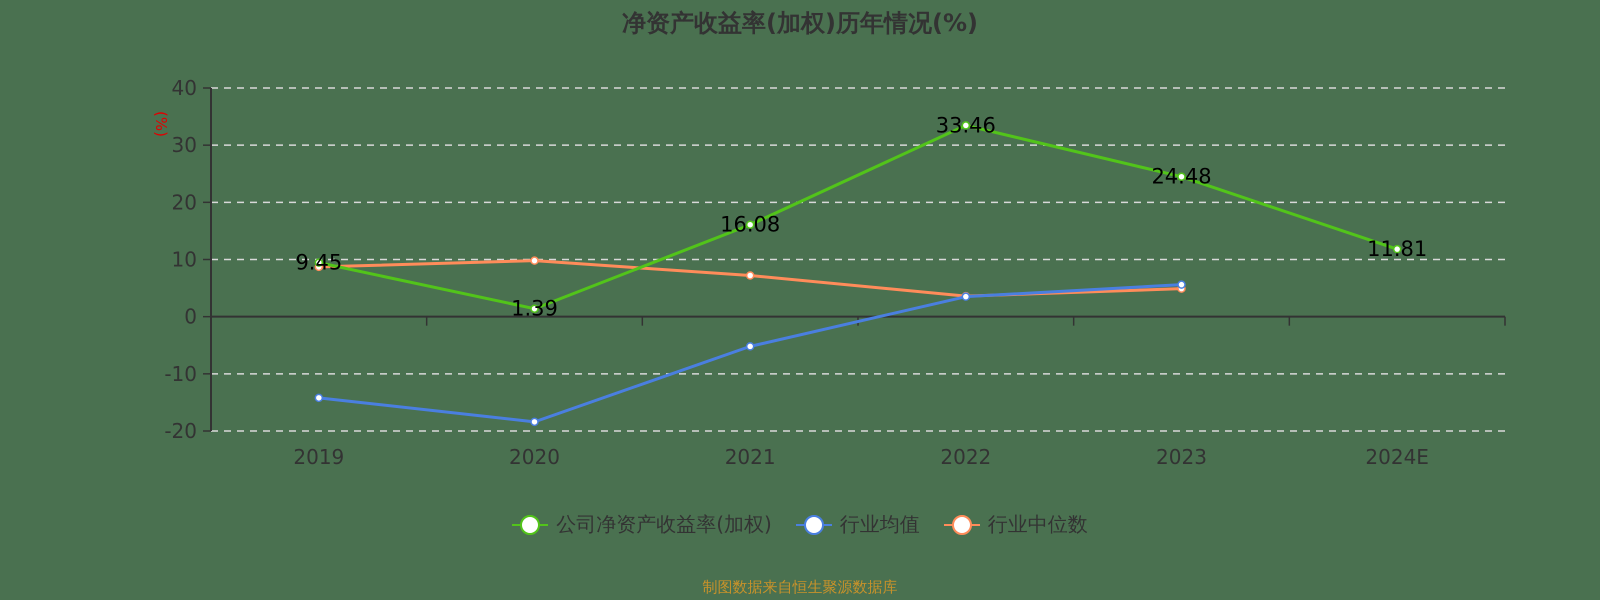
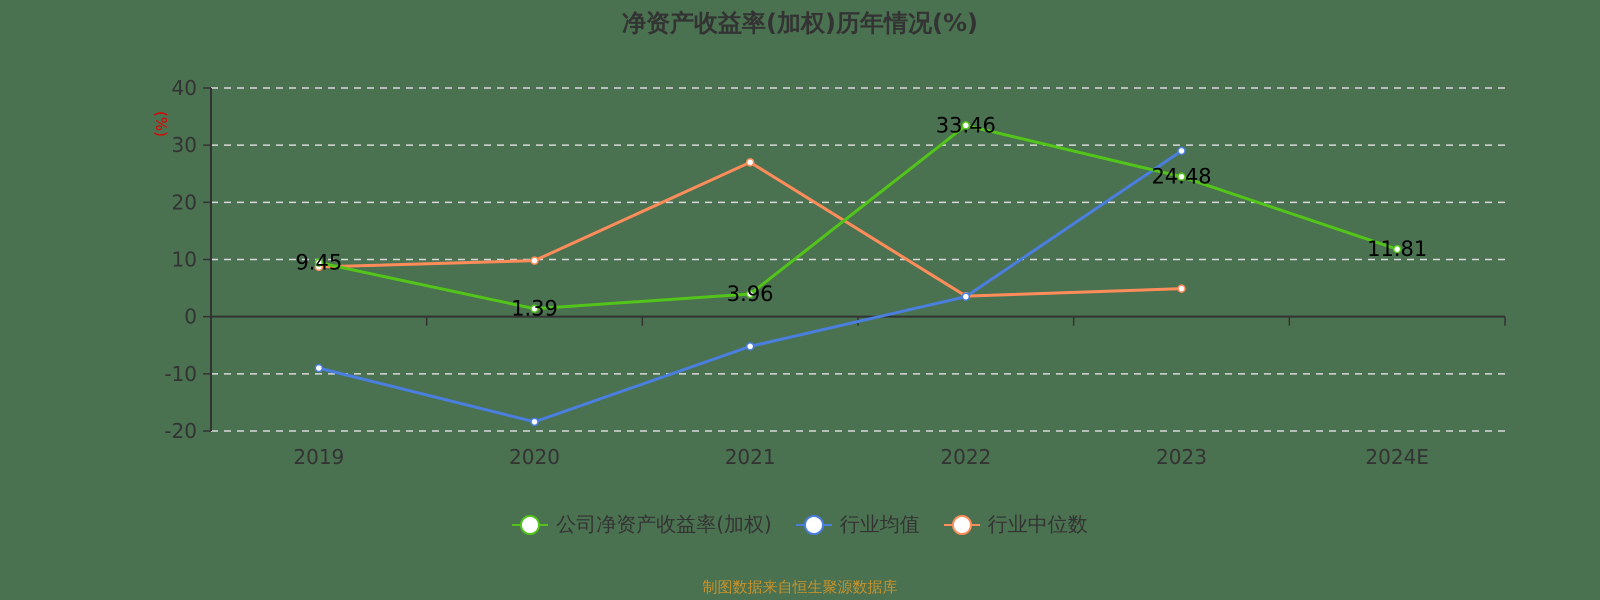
行业均值/2019: -14 -> -9
公司净资产收益率(加权)/2021: 16.08 -> 3.96
行业中位数/2021: 7 -> 27
行业均值/2023: 6 -> 29
